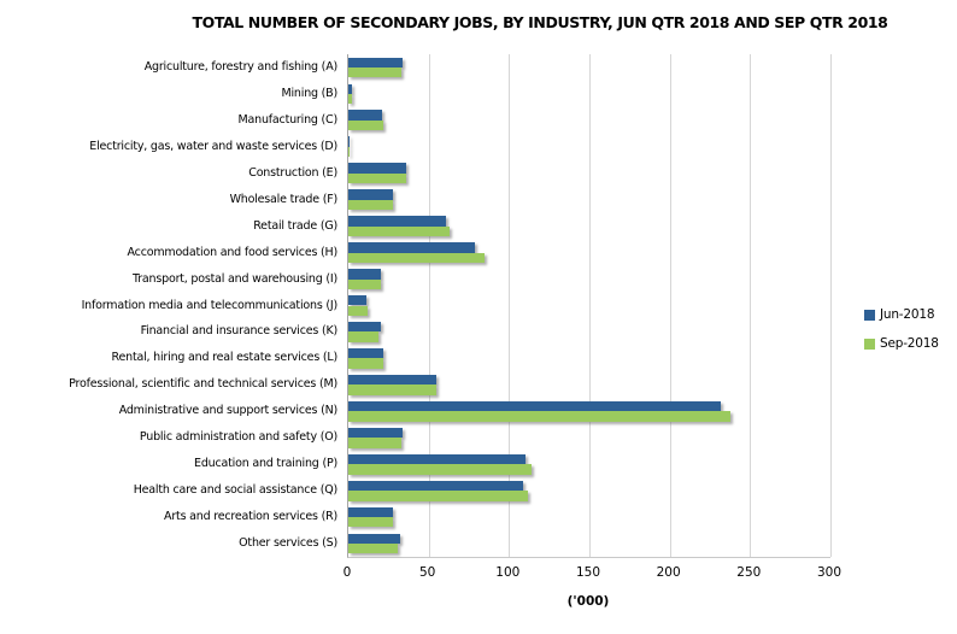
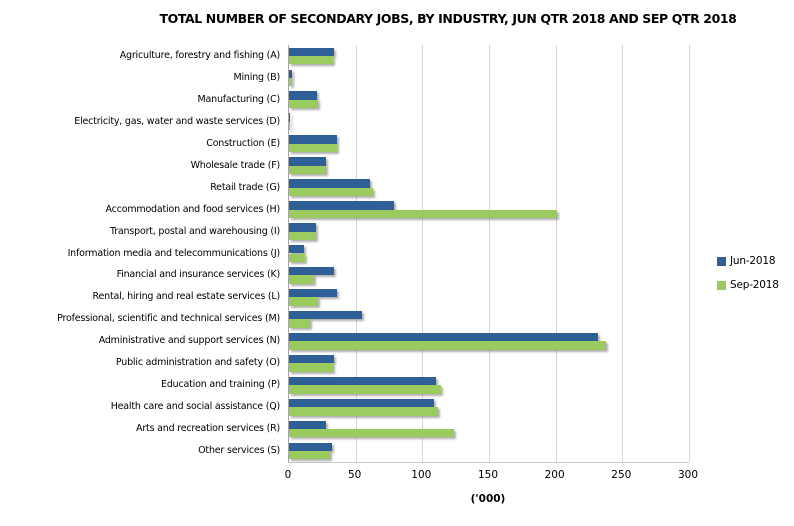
Sep-2018/Accommodation and food services (H): 85 -> 201
Jun-2018/Financial and insurance services (K): 20 -> 34
Jun-2018/Rental, hiring and real estate services (L): 22 -> 36
Sep-2018/Professional, scientific and technical services (M): 55 -> 16
Sep-2018/Arts and recreation services (R): 28 -> 124
